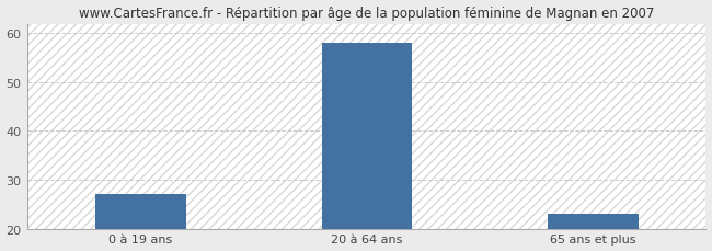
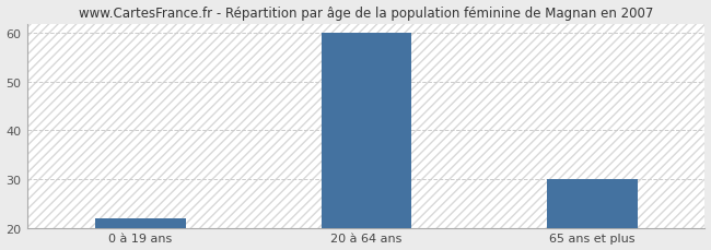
0 à 19 ans: 27 -> 22
20 à 64 ans: 58 -> 60
65 ans et plus: 23 -> 30
